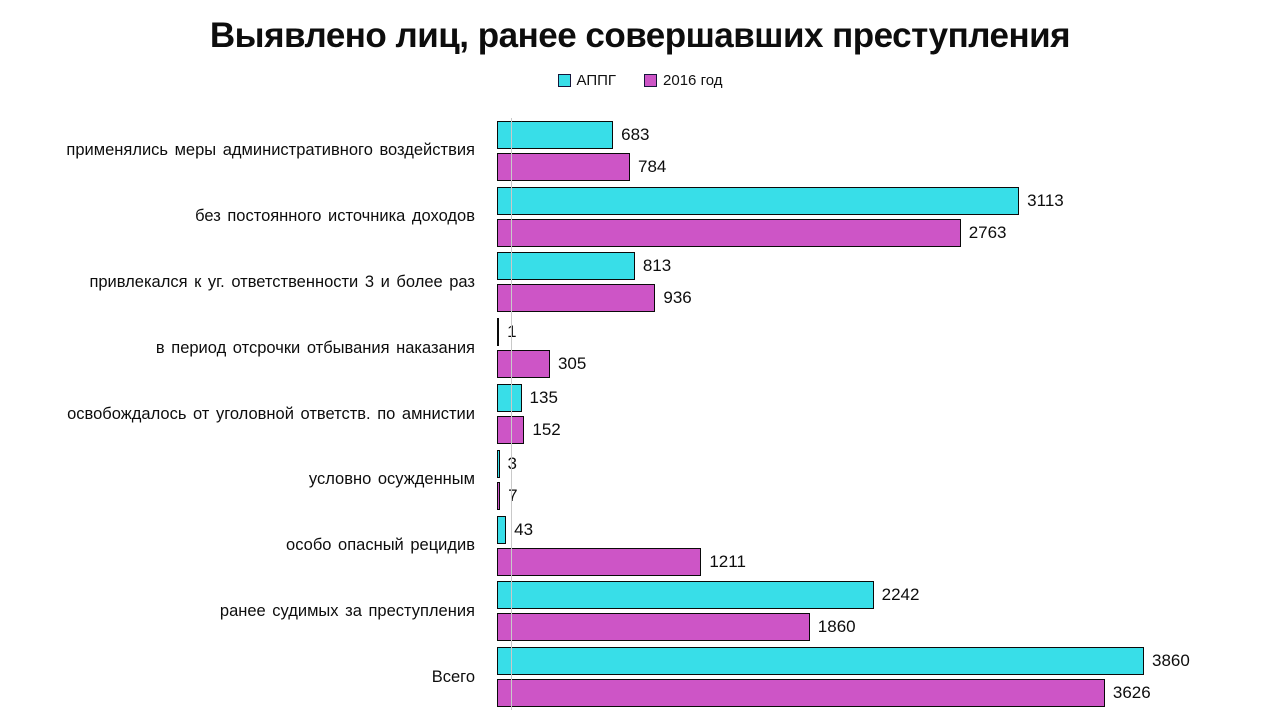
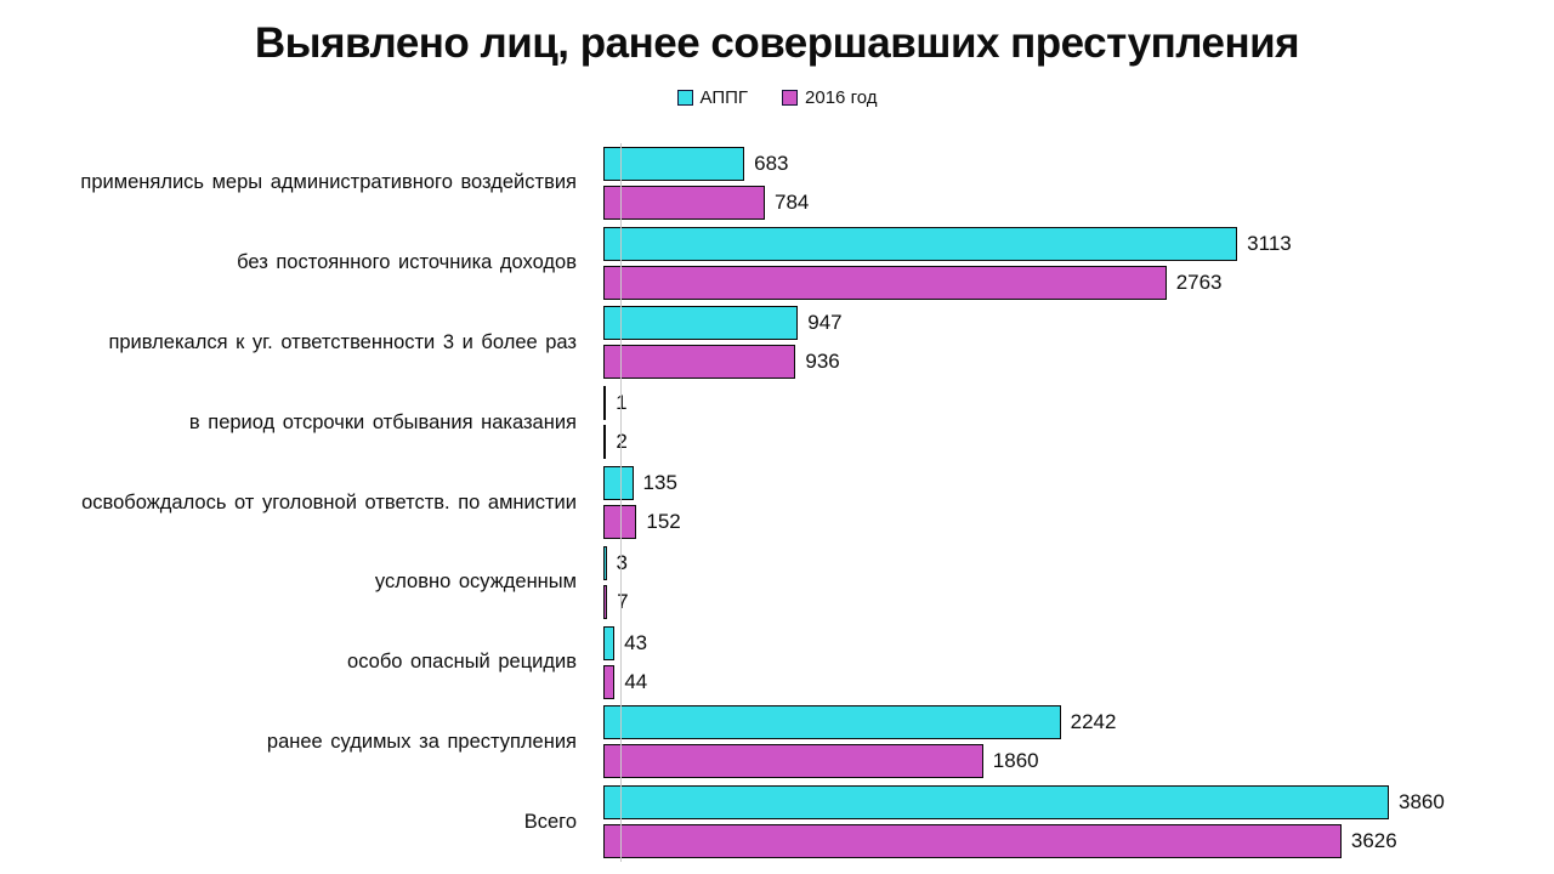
АППГ/привлекался к уг. ответственности 3 и более раз: 813 -> 947
2016 год/в период отсрочки отбывания наказания: 305 -> 2
2016 год/особо опасный рецидив: 1211 -> 44
